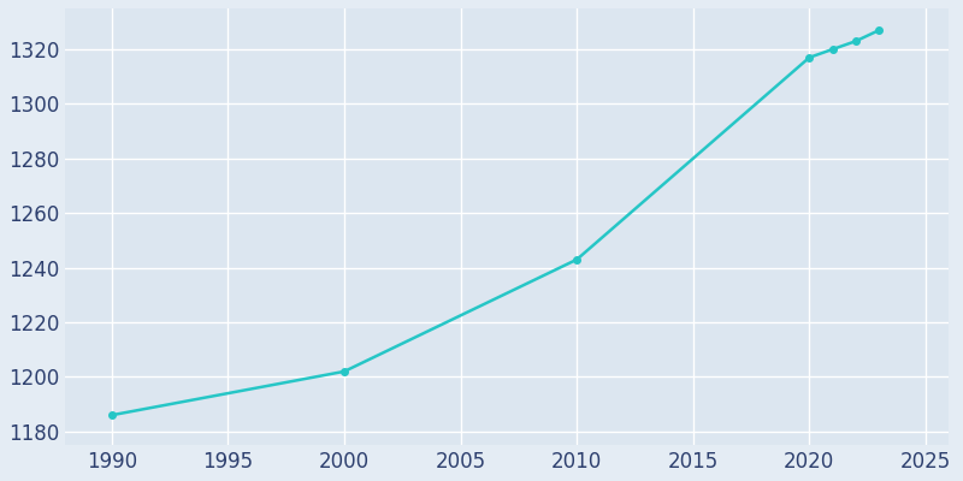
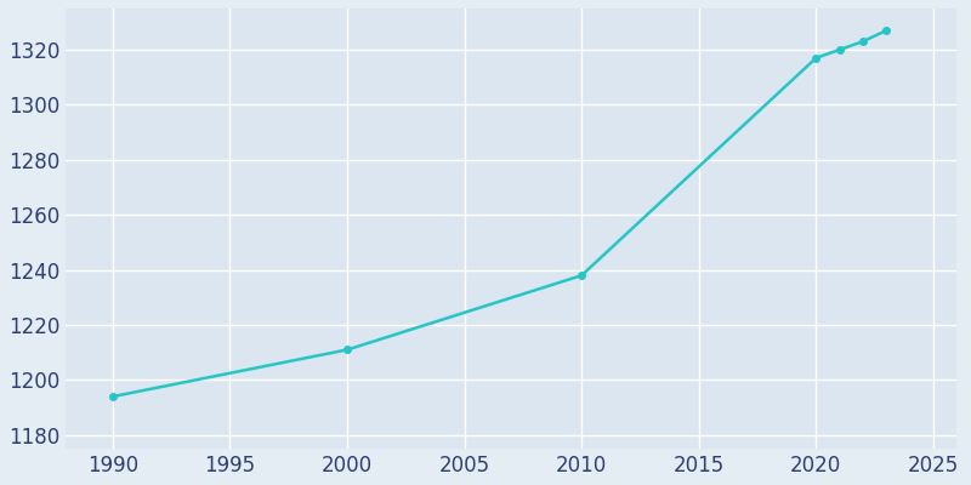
1990: 1186 -> 1194
2000: 1202 -> 1211
2010: 1243 -> 1238
